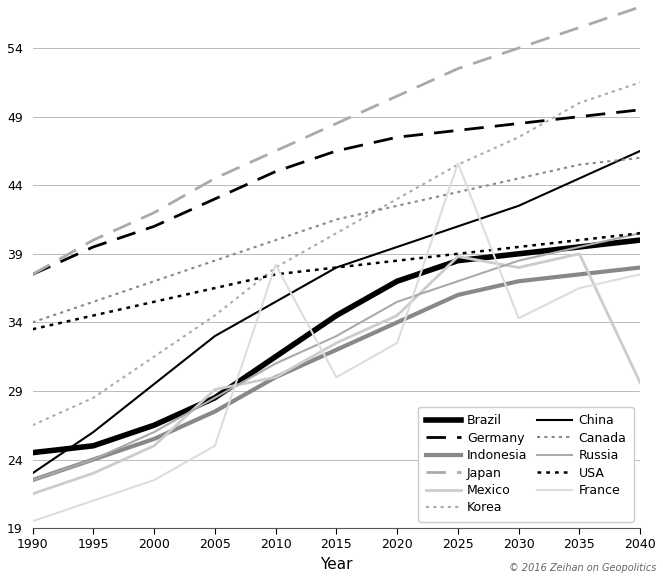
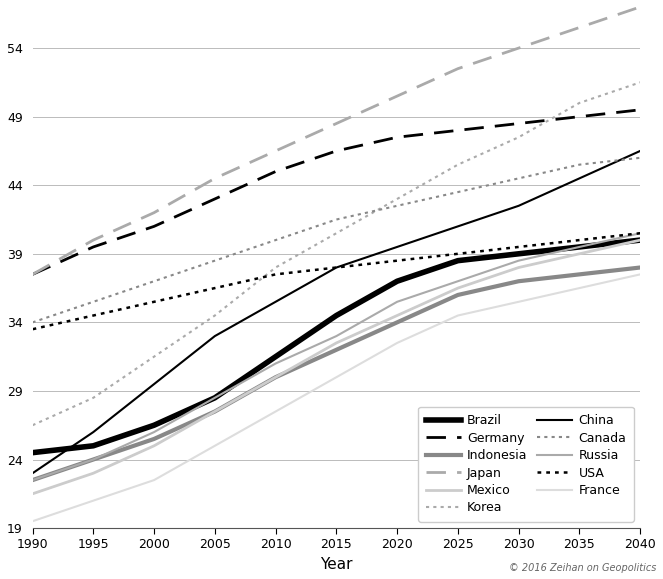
Mexico/2005: 29.1 -> 27.5
France/2010: 38.2 -> 27.5
Mexico/2025: 38.8 -> 36.5
France/2025: 45.6 -> 34.5
France/2030: 34.3 -> 35.5
Mexico/2040: 29.6 -> 40.0
